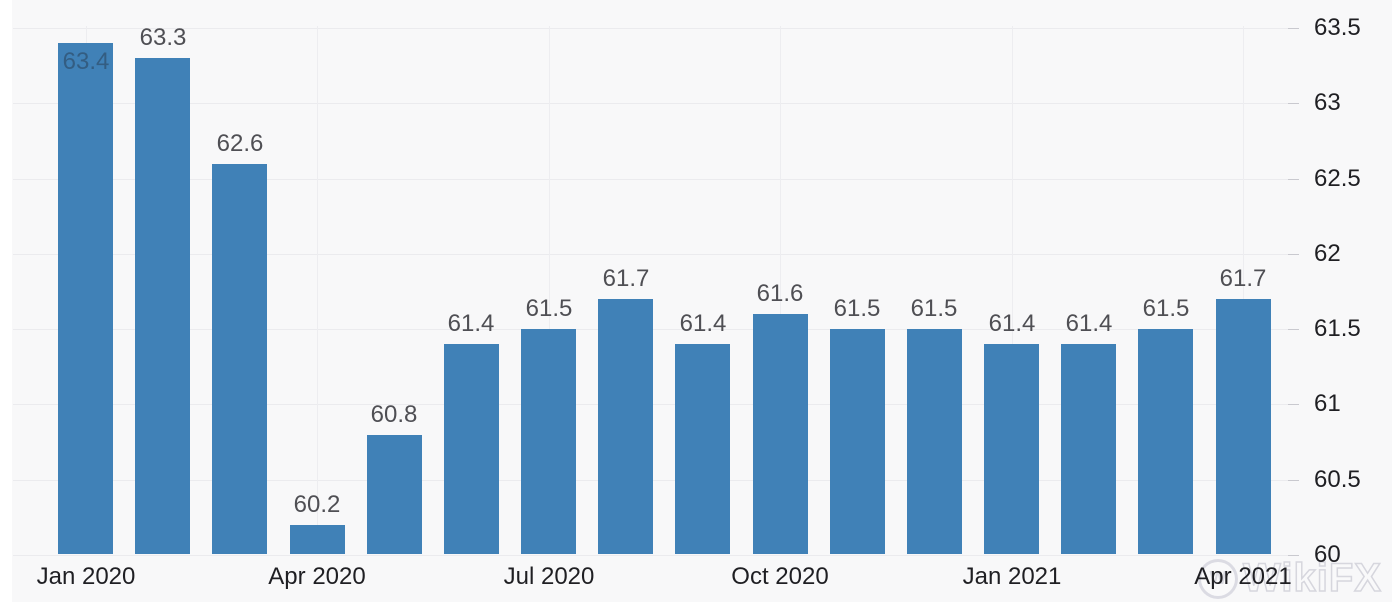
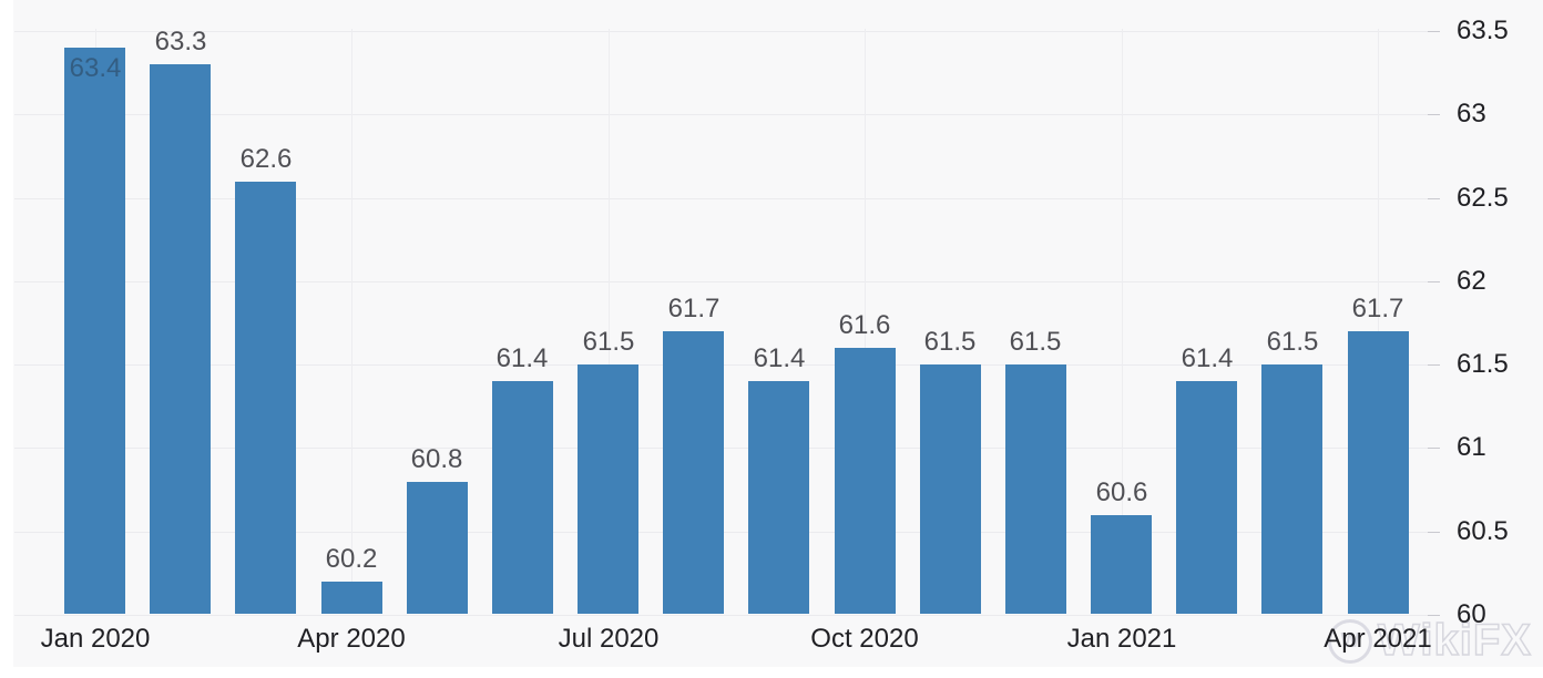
Jan 2021: 61.4 -> 60.6
